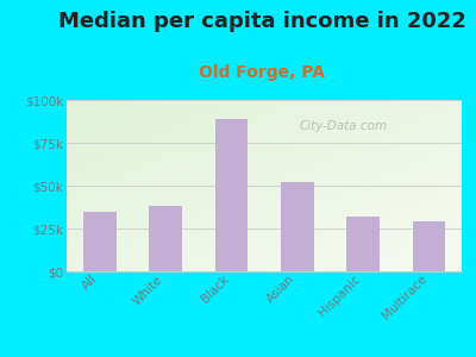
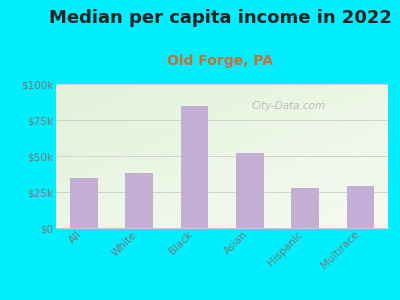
Black: $89k -> $85k
Hispanic: $32k -> $28k
